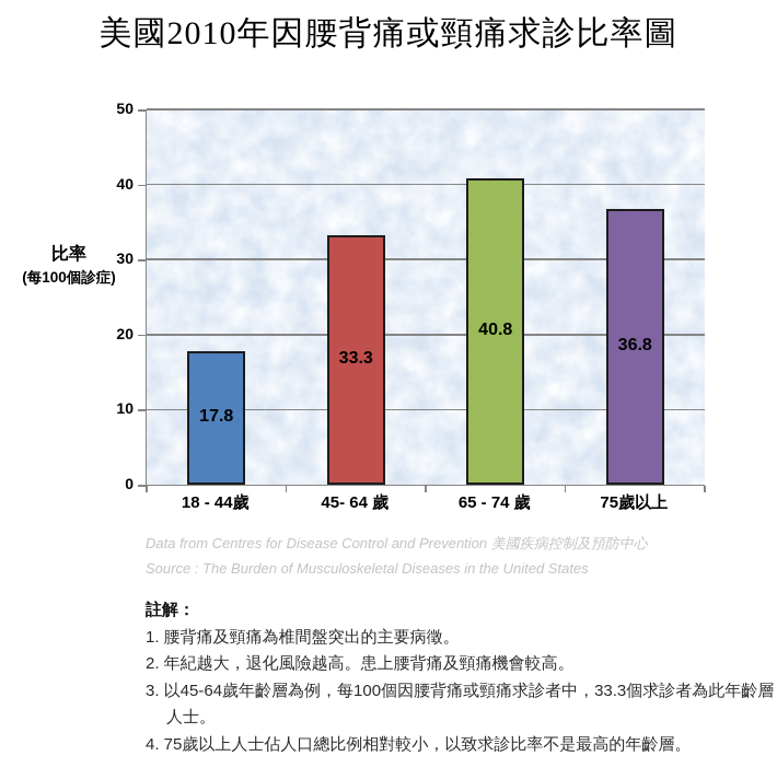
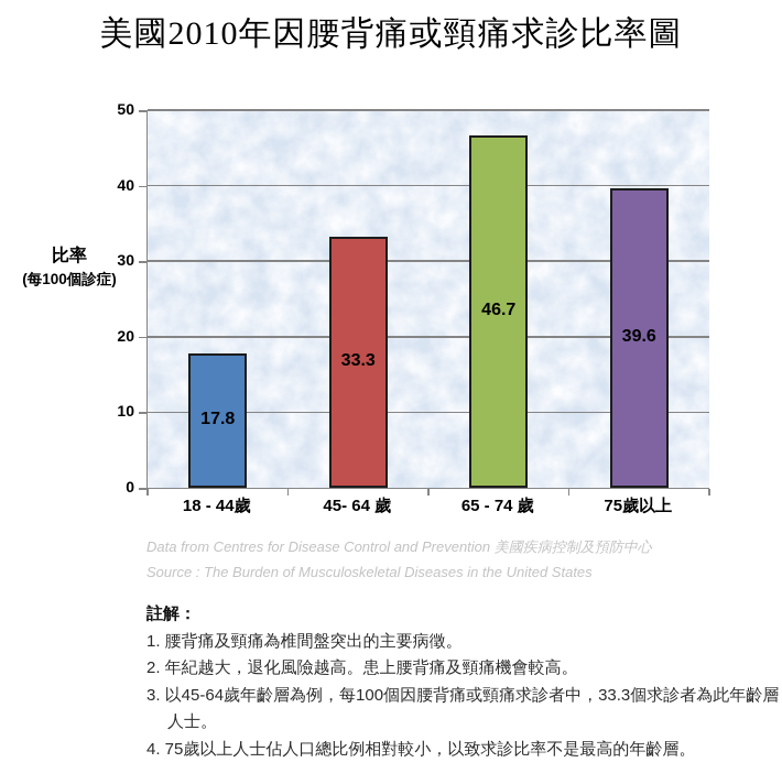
65 - 74 歲: 40.8 -> 46.7
75歲以上: 36.8 -> 39.6
